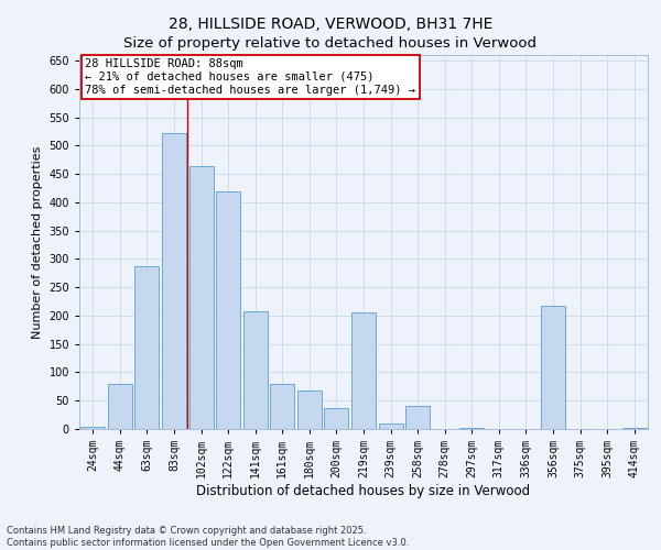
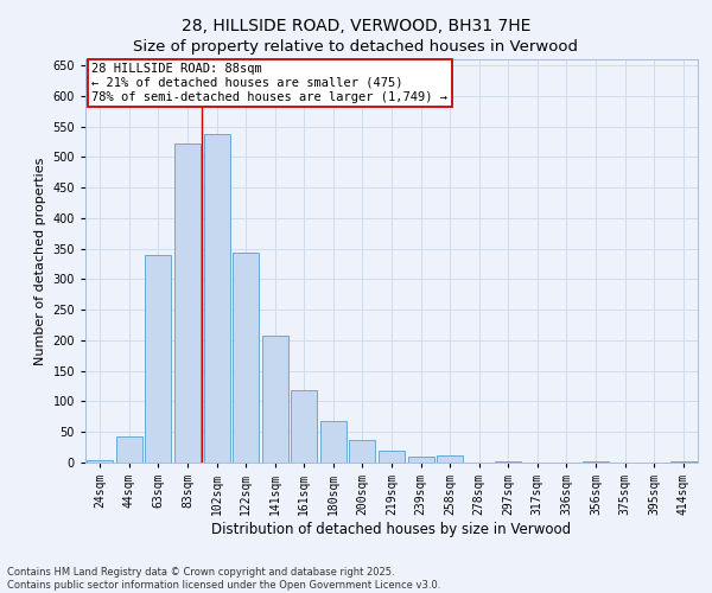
44sqm: 80 -> 42
63sqm: 288 -> 340
102sqm: 464 -> 538
122sqm: 420 -> 344
161sqm: 80 -> 118
219sqm: 206 -> 20
258sqm: 40 -> 12
356sqm: 218 -> 1
